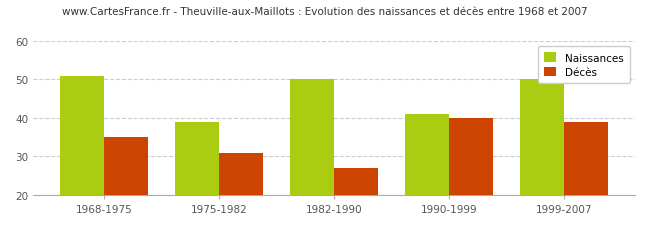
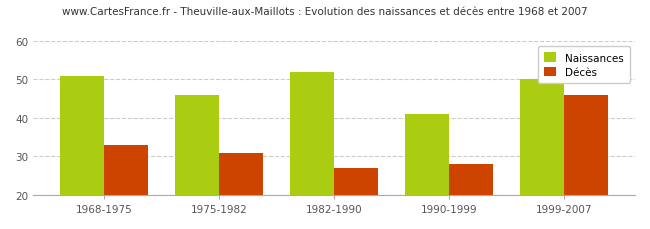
Décès/1968-1975: 35 -> 33
Naissances/1975-1982: 39 -> 46
Naissances/1982-1990: 50 -> 52
Décès/1990-1999: 40 -> 28
Décès/1999-2007: 39 -> 46
